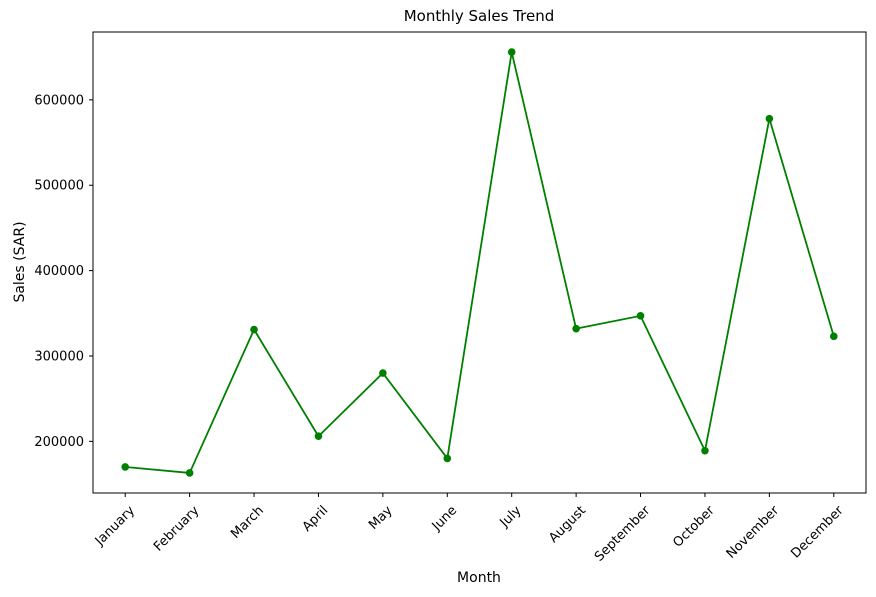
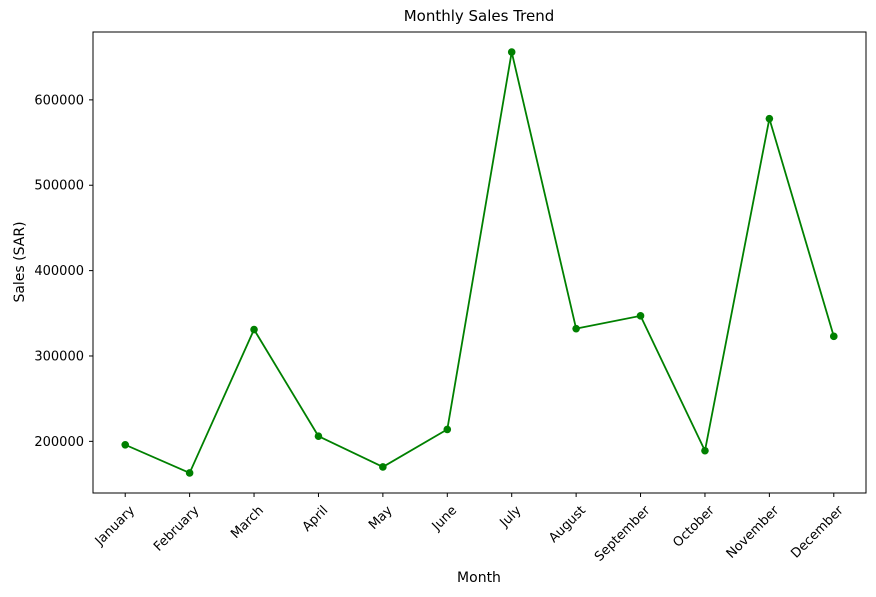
January: 170000 -> 200000
May: 280000 -> 170000
June: 180000 -> 210000
